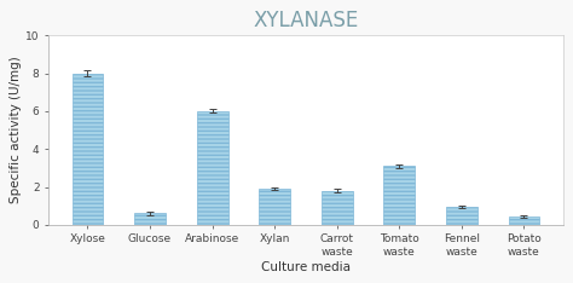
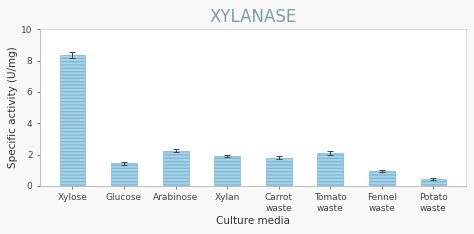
Xylose: 8.0 -> 8.3
Glucose: 0.6 -> 1.4
Arabinose: 6.0 -> 2.2
Tomato waste: 3.1 -> 2.1
